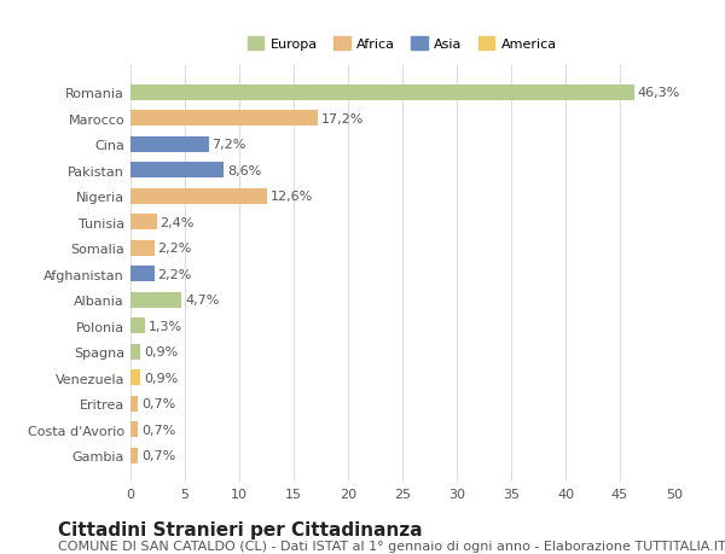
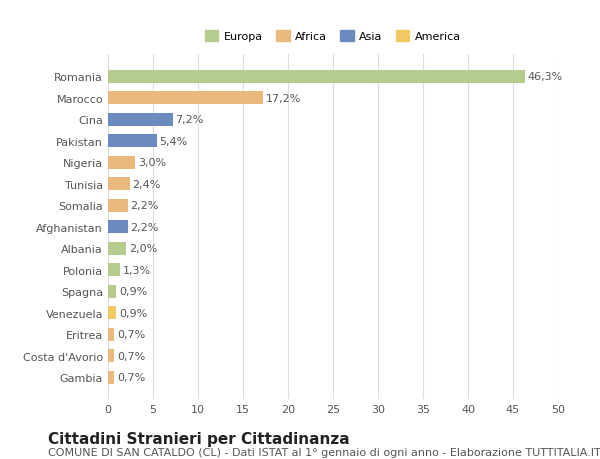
Pakistan: 8,6% -> 5,4%
Nigeria: 12,6% -> 3,0%
Albania: 4,7% -> 2,0%
